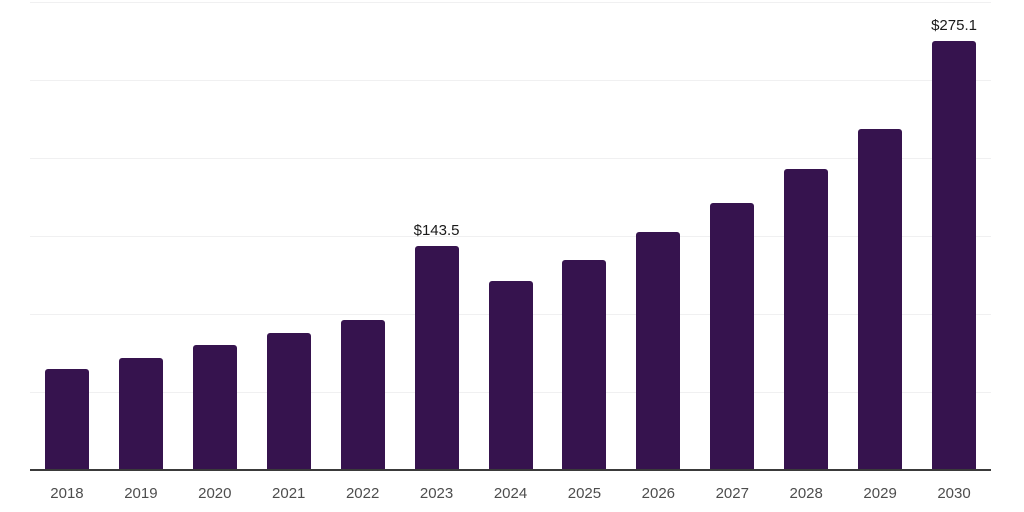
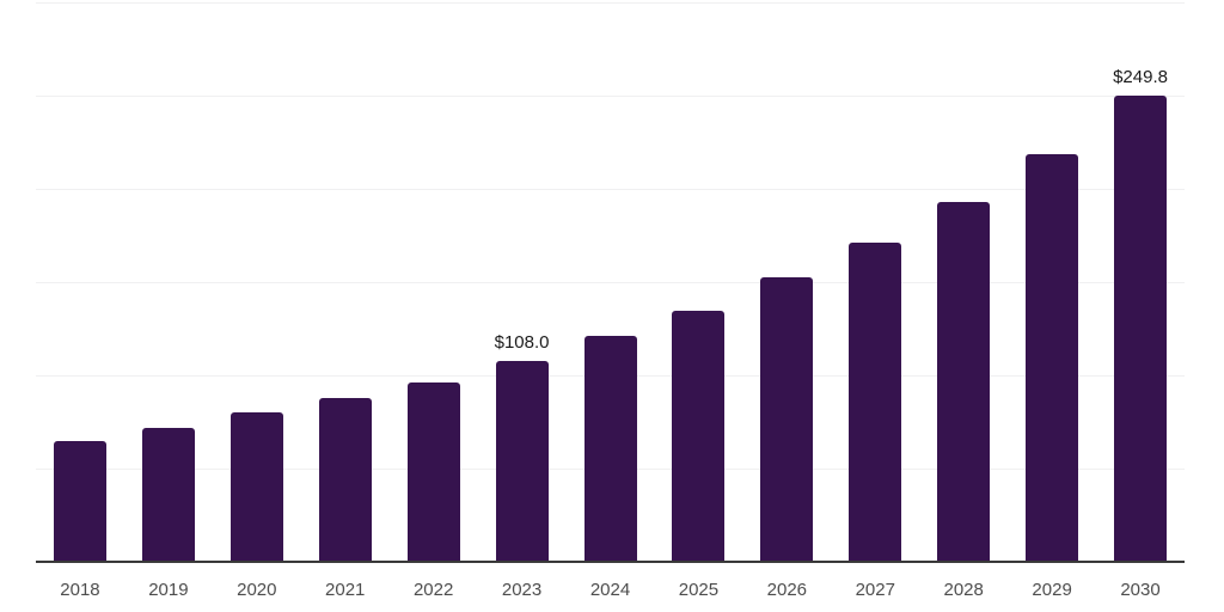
2023: $143.5 -> $108.0
2030: $275.1 -> $249.8
